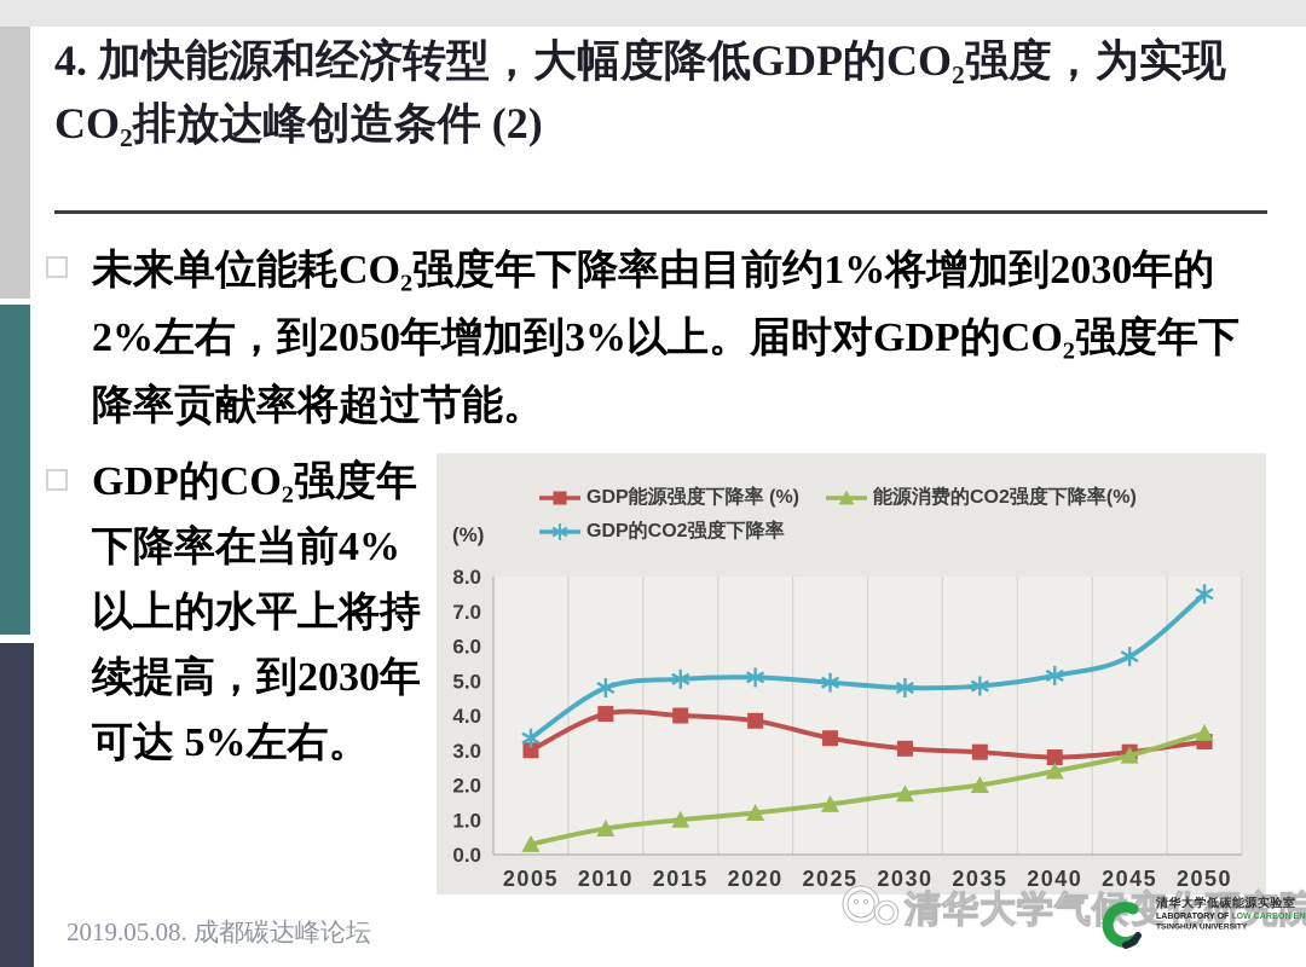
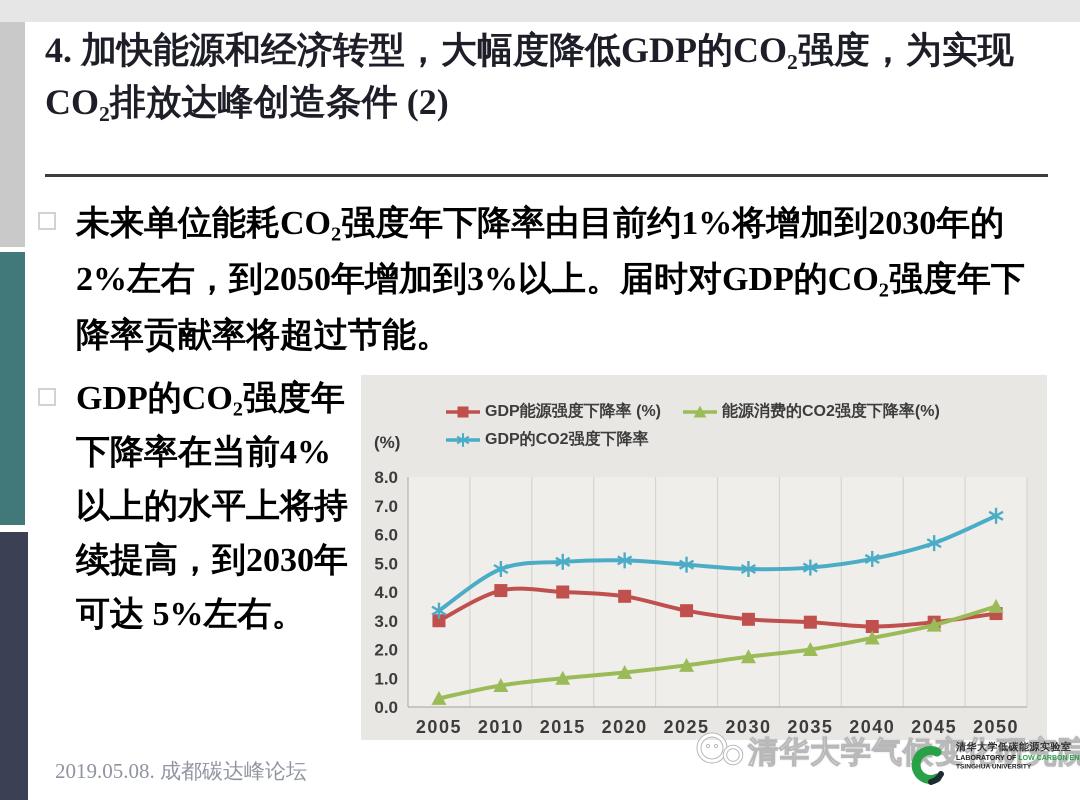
GDP的CO2强度下降率/2050: 7.5 -> 6.7
